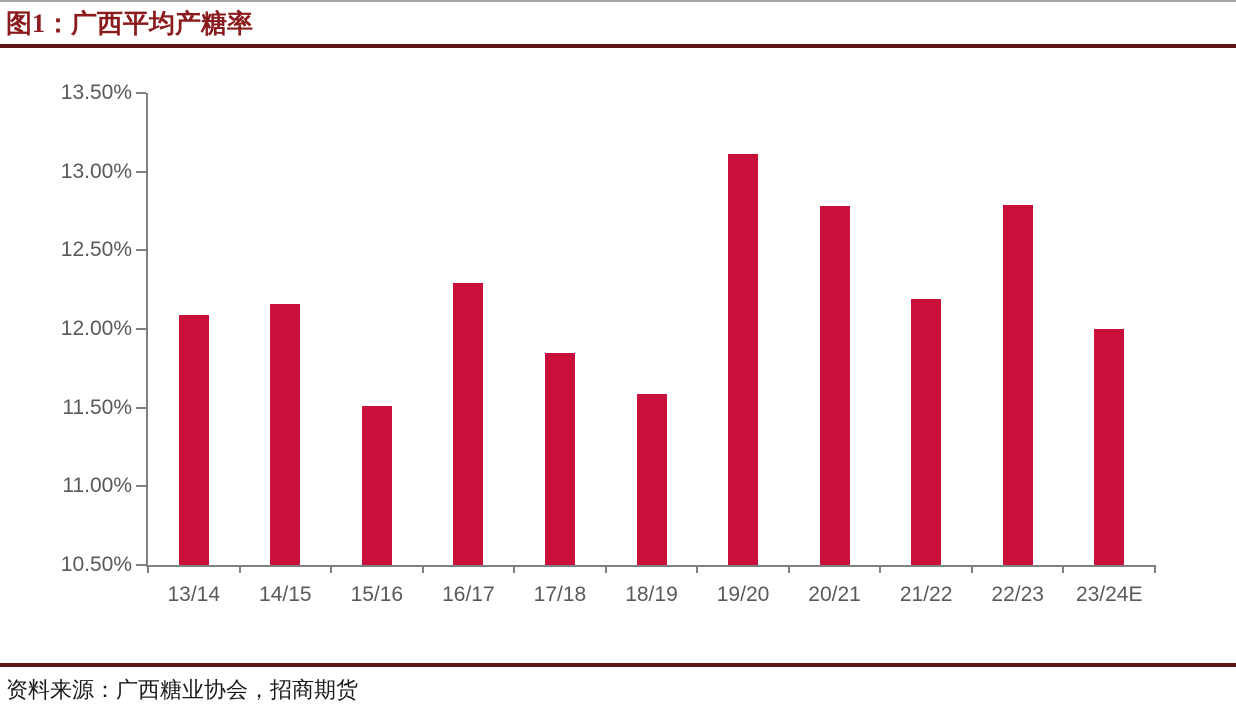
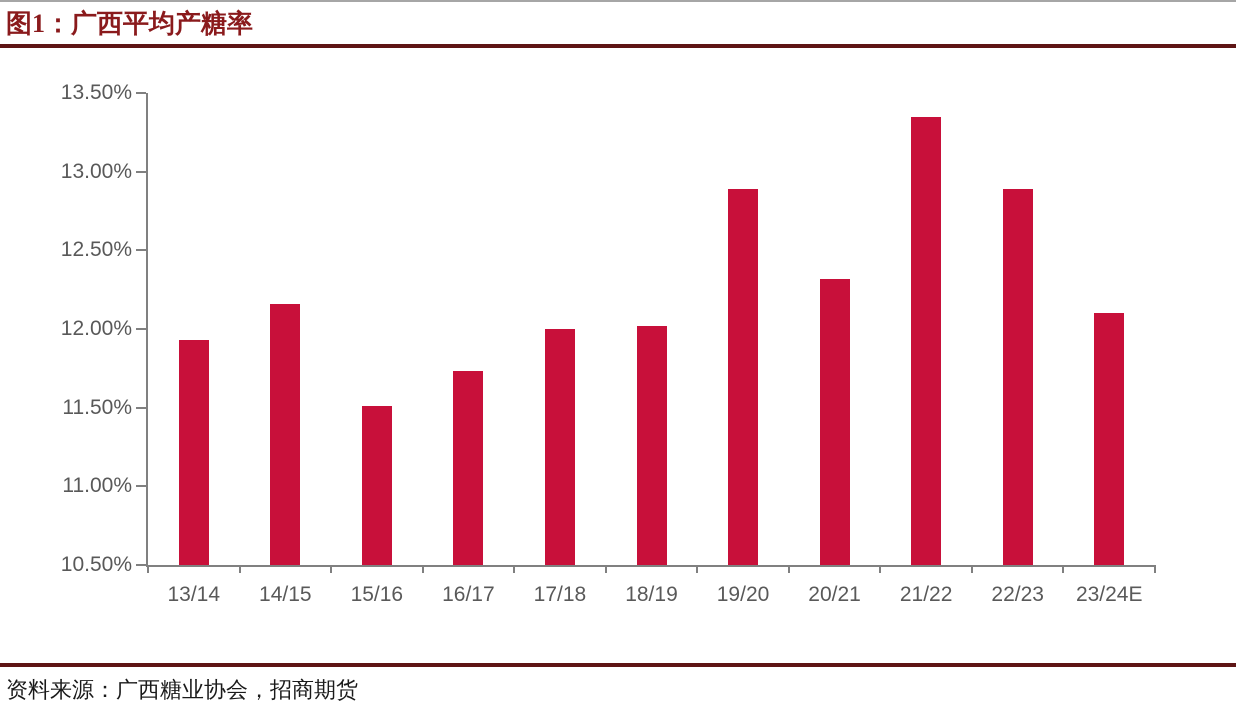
13/14: 12.09% -> 11.93%
16/17: 12.29% -> 11.73%
17/18: 11.85% -> 12.00%
18/19: 11.59% -> 12.02%
19/20: 13.11% -> 12.89%
20/21: 12.78% -> 12.32%
21/22: 12.19% -> 13.35%
22/23: 12.79% -> 12.89%
23/24E: 12.00% -> 12.10%
